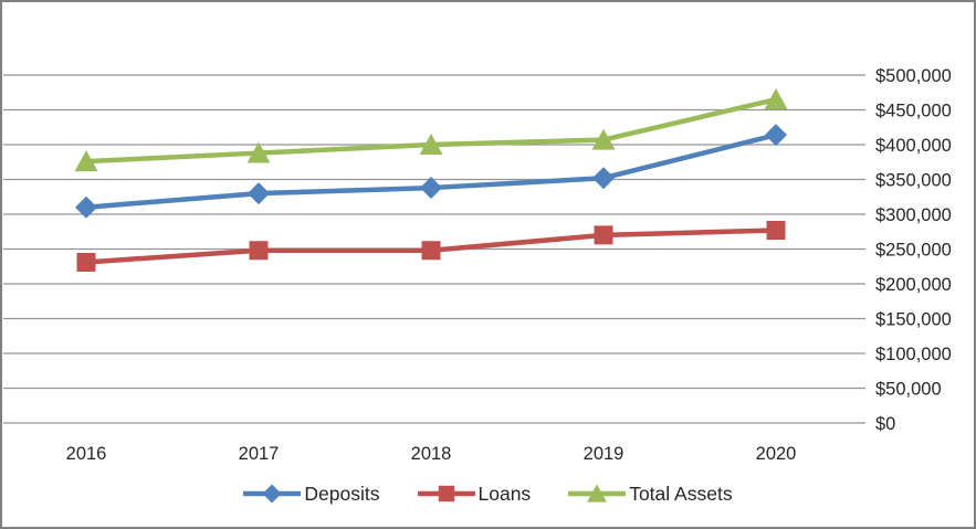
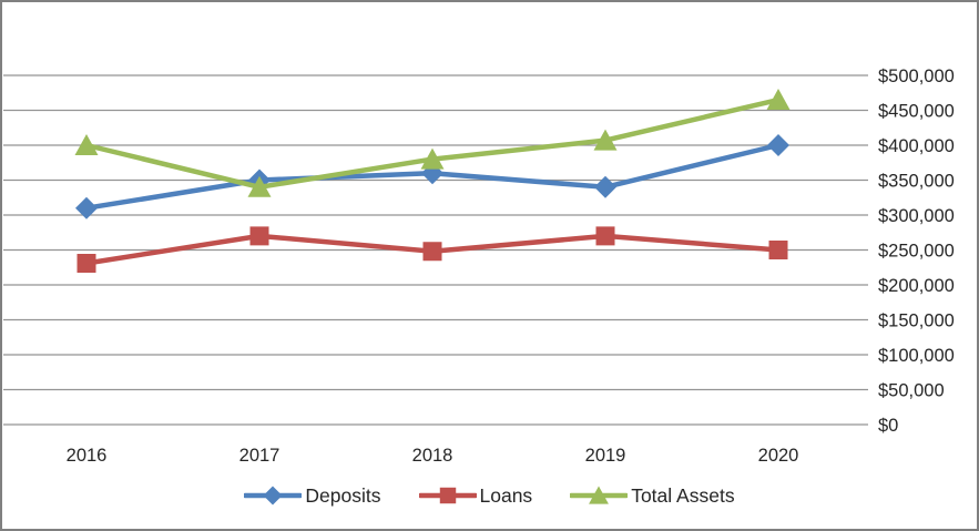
Total Assets/2016: $380000 -> $400000
Deposits/2017: $330000 -> $350000
Loans/2017: $250000 -> $270000
Total Assets/2017: $390000 -> $340000
Deposits/2018: $340000 -> $360000
Total Assets/2018: $400000 -> $380000
Deposits/2019: $350000 -> $340000
Deposits/2020: $410000 -> $400000
Loans/2020: $280000 -> $250000
